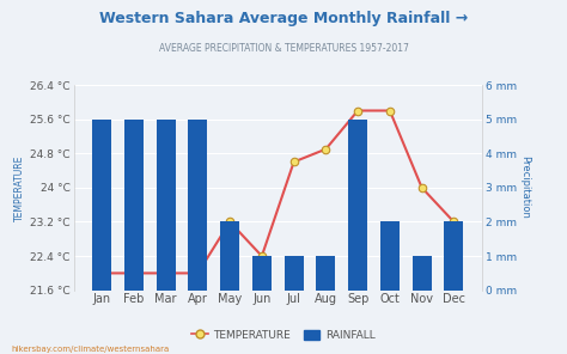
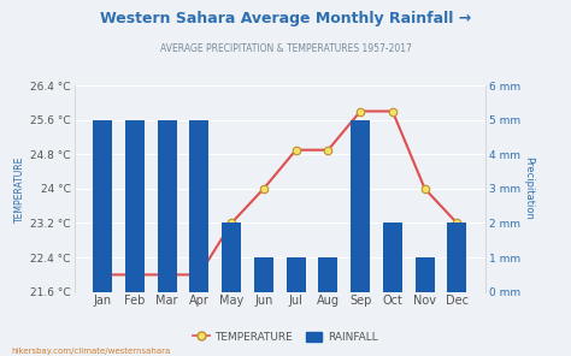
TEMPERATURE/Jun: 22.4 °C -> 24.0 °C
TEMPERATURE/Jul: 24.6 °C -> 24.9 °C
